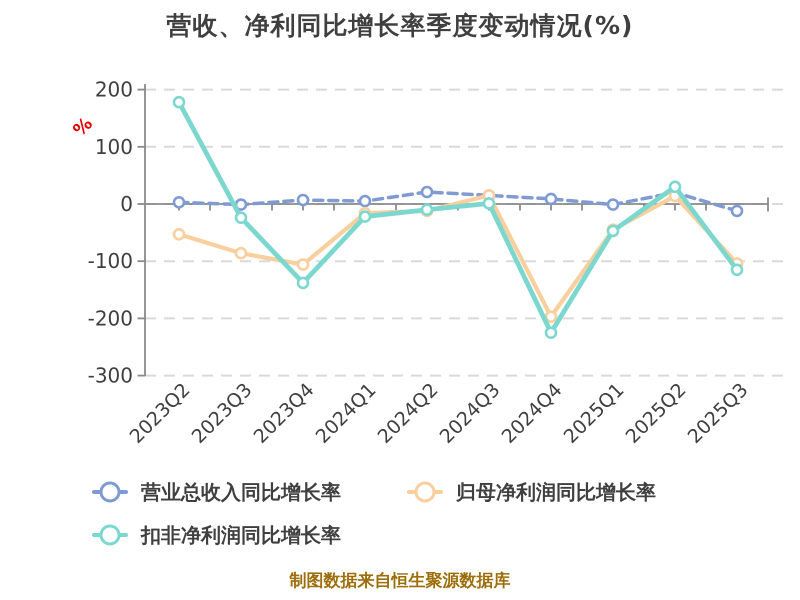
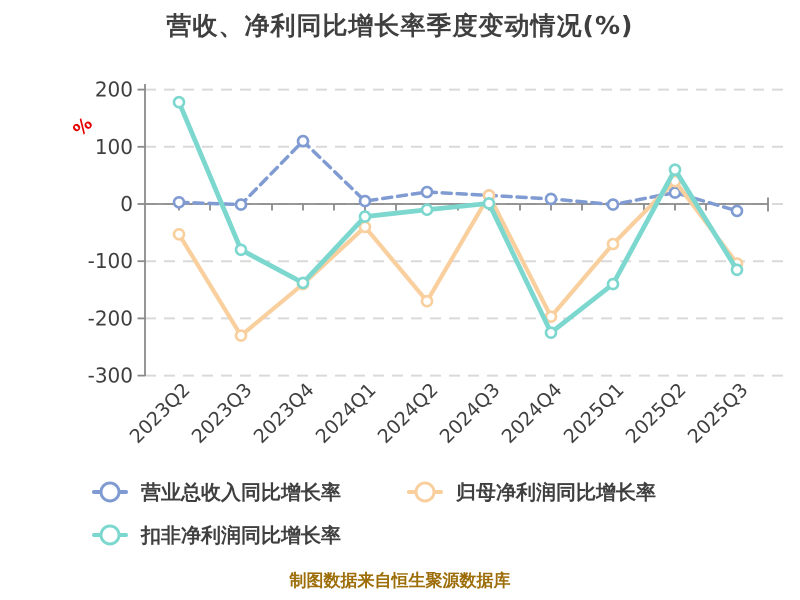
归母净利润同比增长率/2023Q3: -90 -> -230
扣非净利润同比增长率/2023Q3: -20 -> -80
营业总收入同比增长率/2023Q4: 10 -> 110
归母净利润同比增长率/2023Q4: -110 -> -140
归母净利润同比增长率/2024Q1: -20 -> -40
归母净利润同比增长率/2024Q2: -10 -> -170
归母净利润同比增长率/2025Q1: -40 -> -70
扣非净利润同比增长率/2025Q1: -50 -> -140
归母净利润同比增长率/2025Q2: 10 -> 40
扣非净利润同比增长率/2025Q2: 30 -> 60
